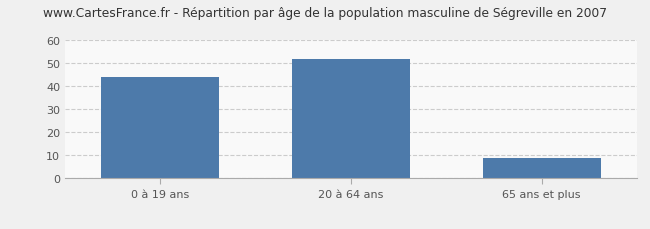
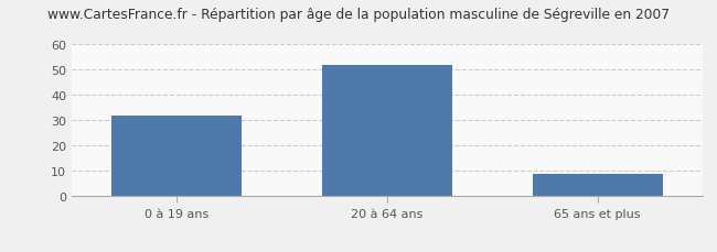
0 à 19 ans: 44 -> 32
